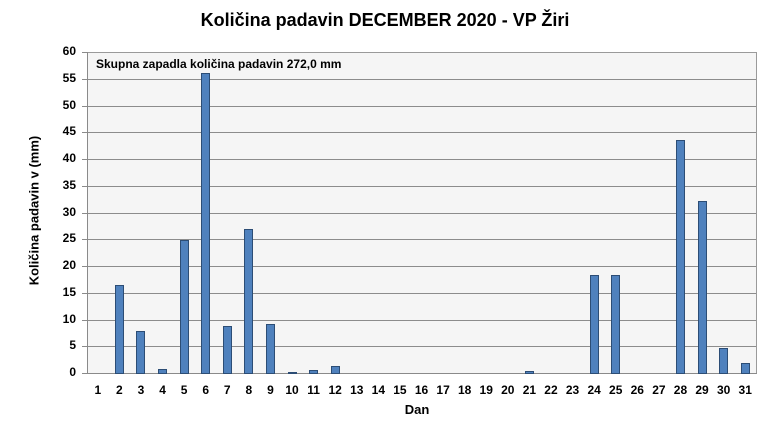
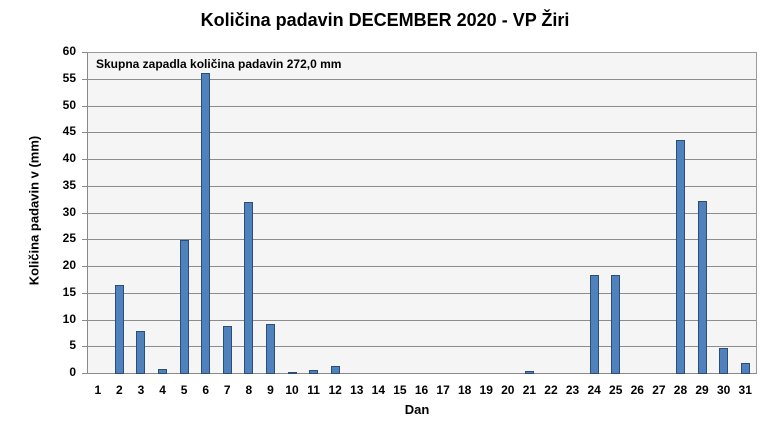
8: 27 -> 32
